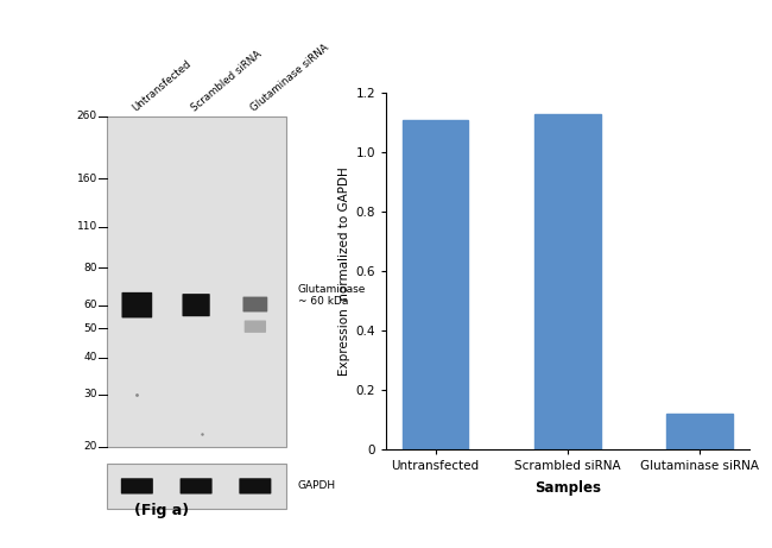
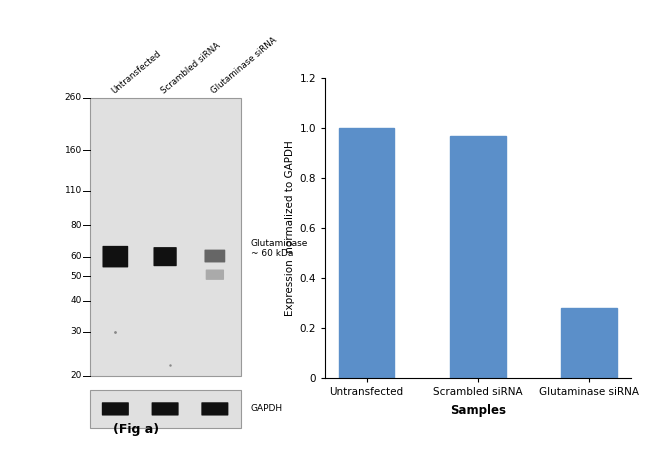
Untransfected: 1.11 -> 1.00
Scrambled siRNA: 1.13 -> 0.97
Glutaminase siRNA: 0.12 -> 0.28
